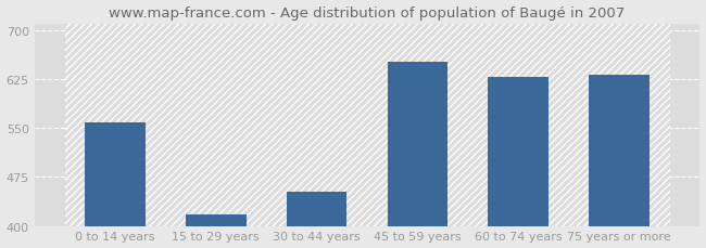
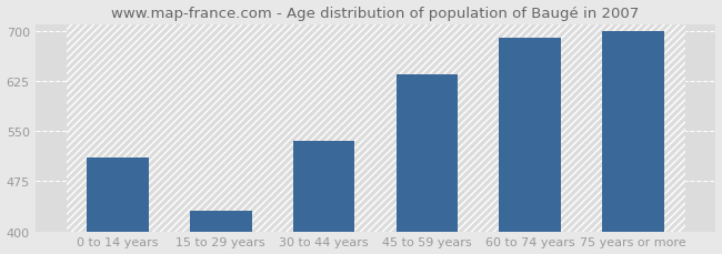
0 to 14 years: 558 -> 510
15 to 29 years: 418 -> 430
30 to 44 years: 452 -> 535
45 to 59 years: 652 -> 635
60 to 74 years: 628 -> 690
75 years or more: 632 -> 700
